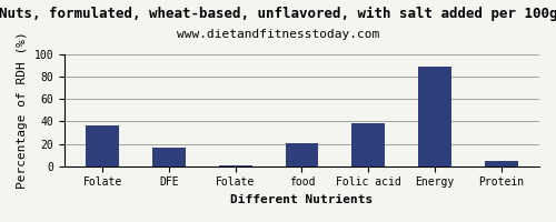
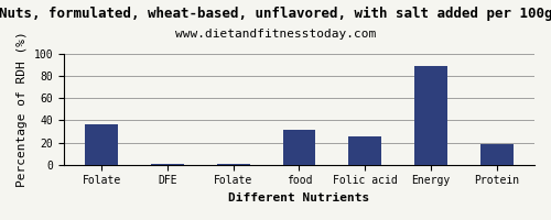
DFE: 17 -> 1
food: 21 -> 31
Folic acid: 38 -> 26
Protein: 5 -> 19
